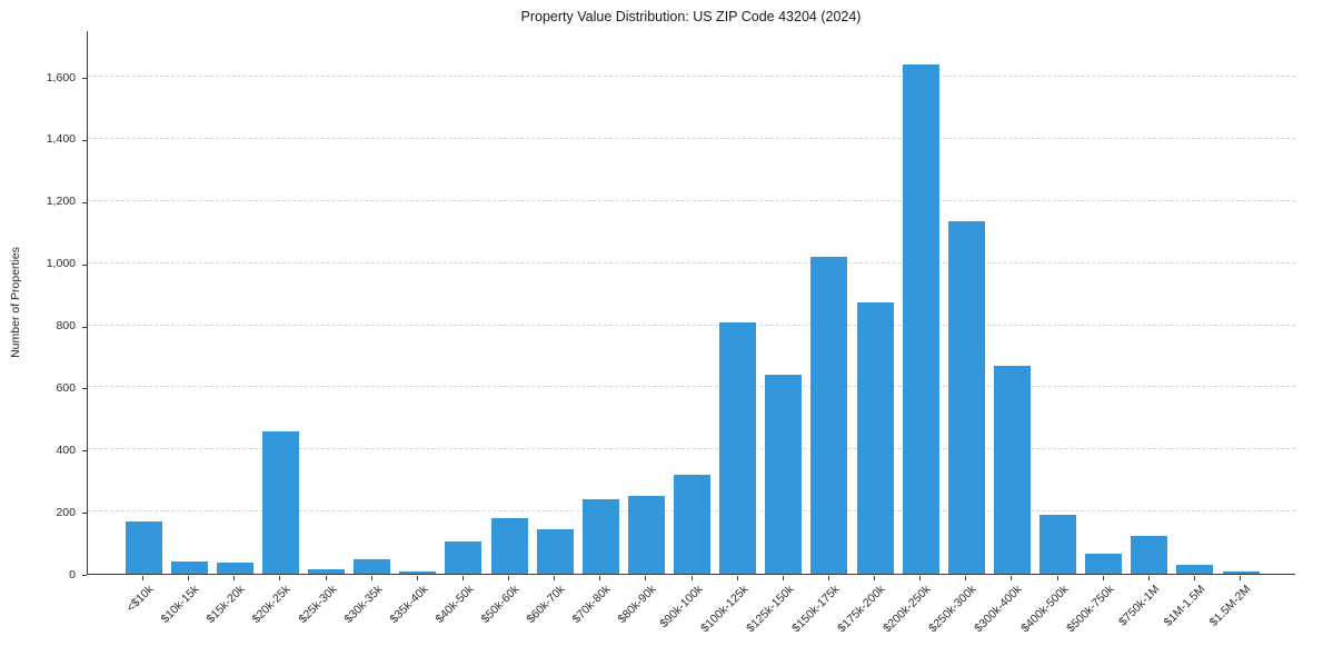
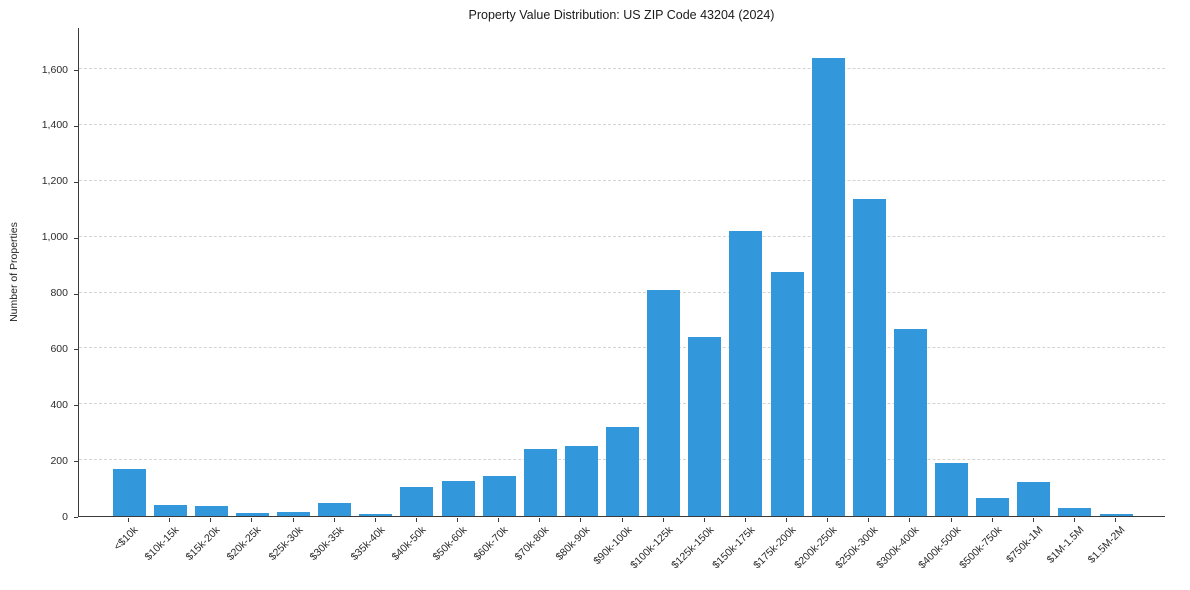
$20k-25k: 460 -> 10
$50k-60k: 180 -> 120
